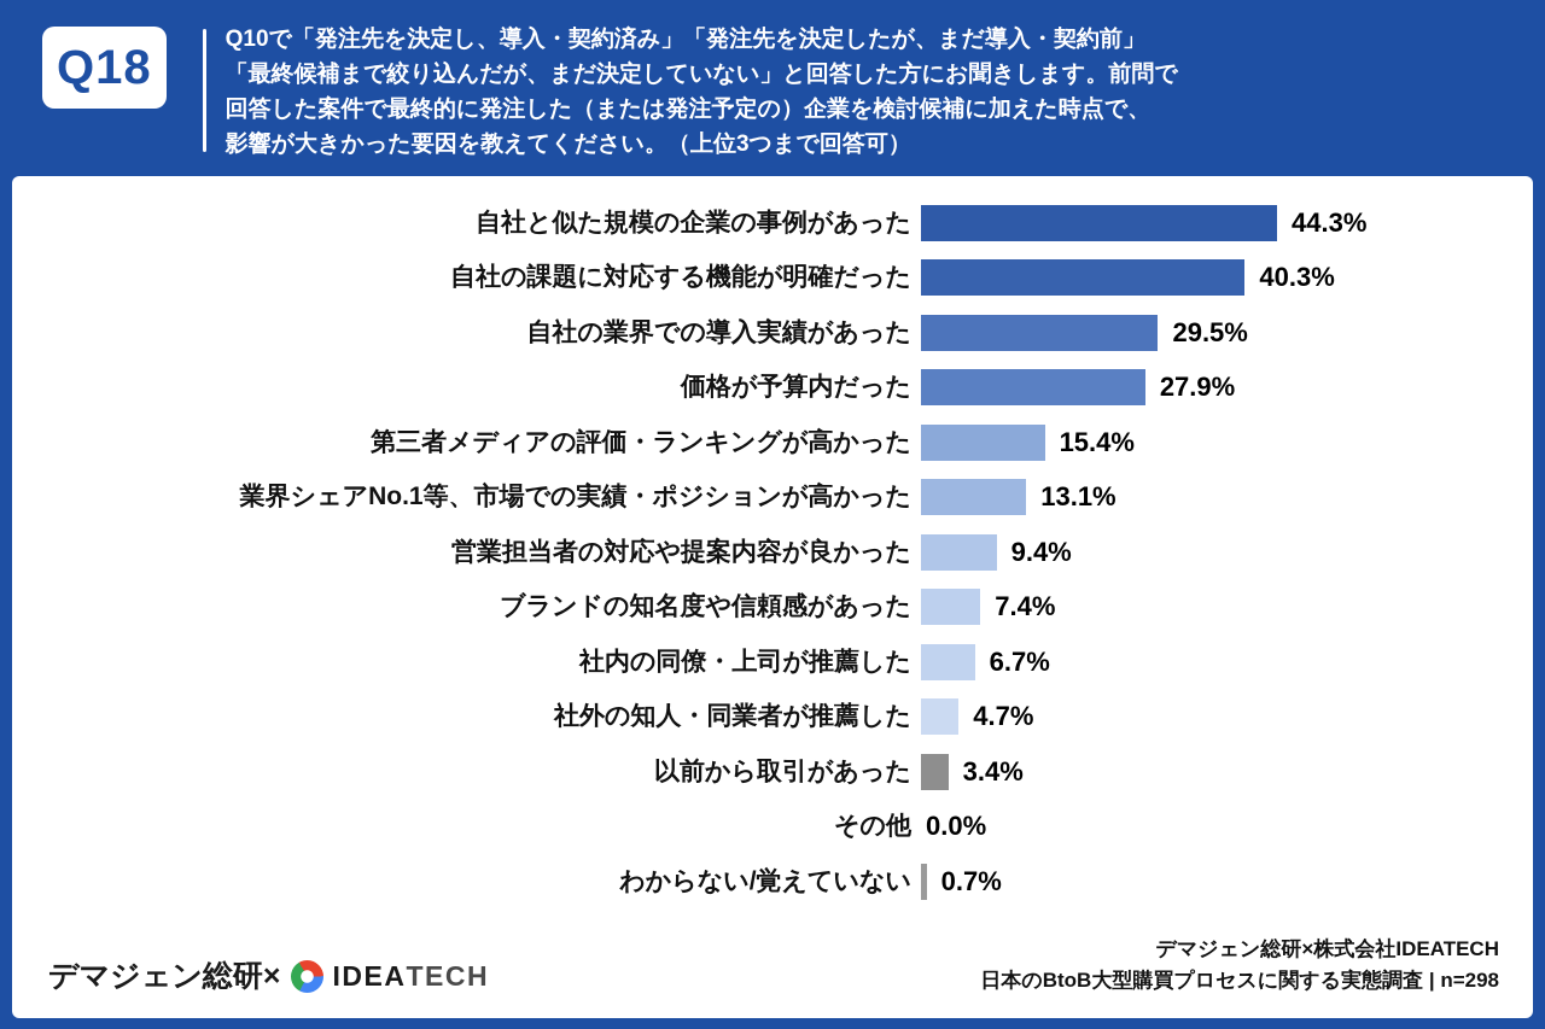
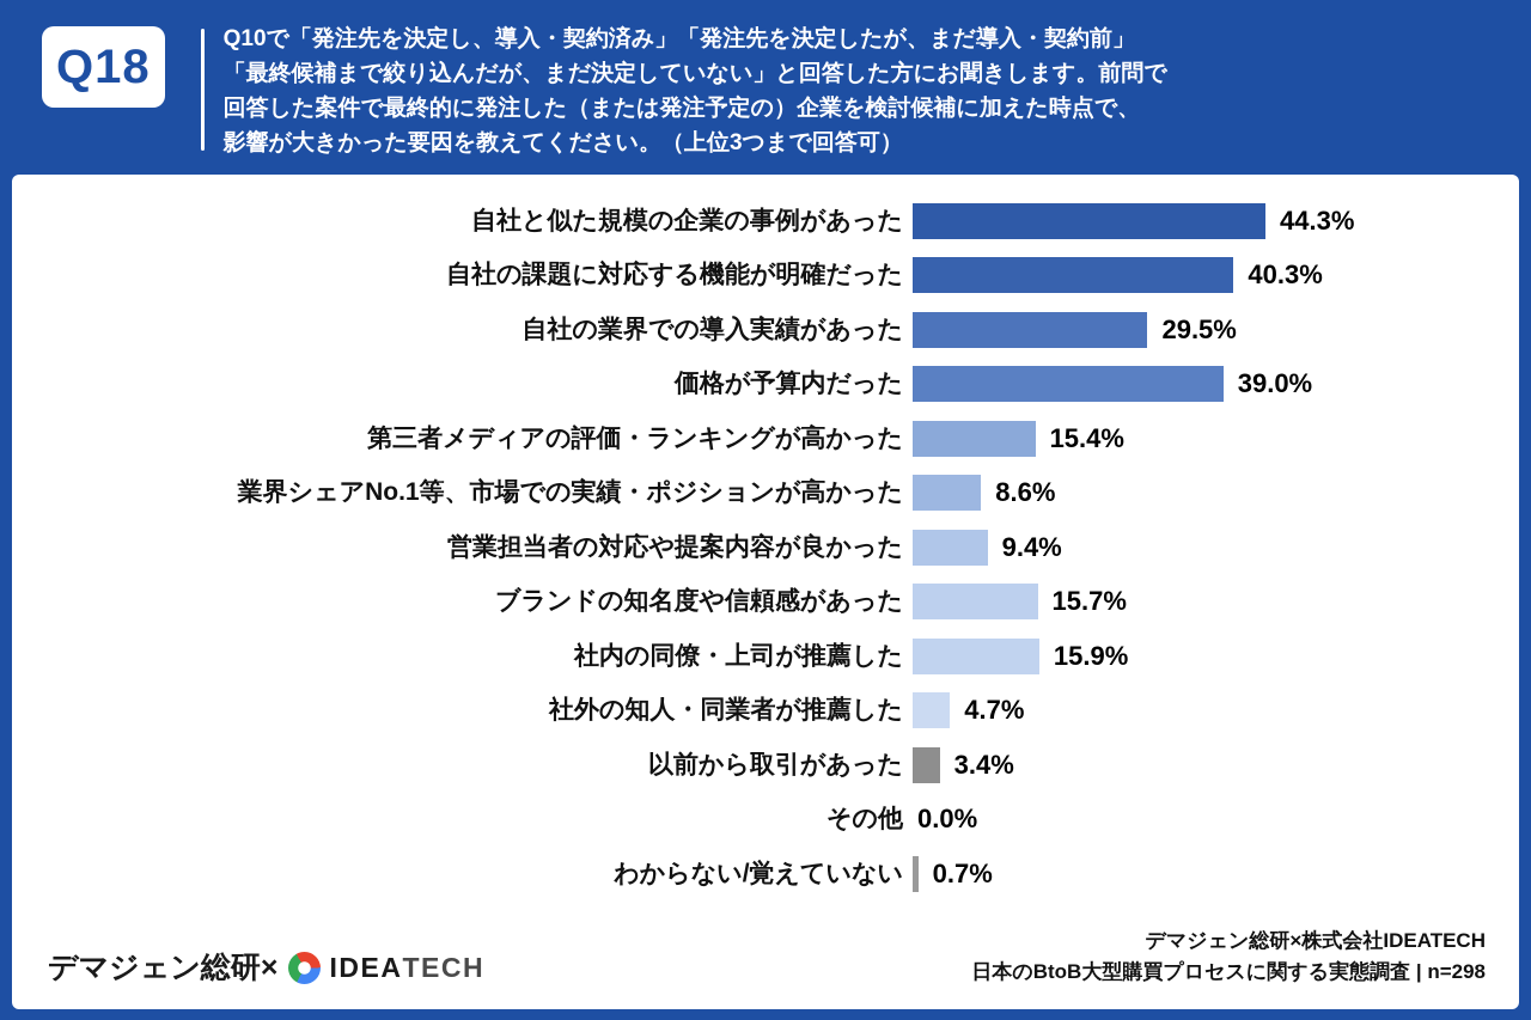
価格が予算内だった: 27.9% -> 39.0%
業界シェアNo.1等、市場での実績・ポジションが高かった: 13.1% -> 8.6%
ブランドの知名度や信頼感があった: 7.4% -> 15.7%
社内の同僚・上司が推薦した: 6.7% -> 15.9%
